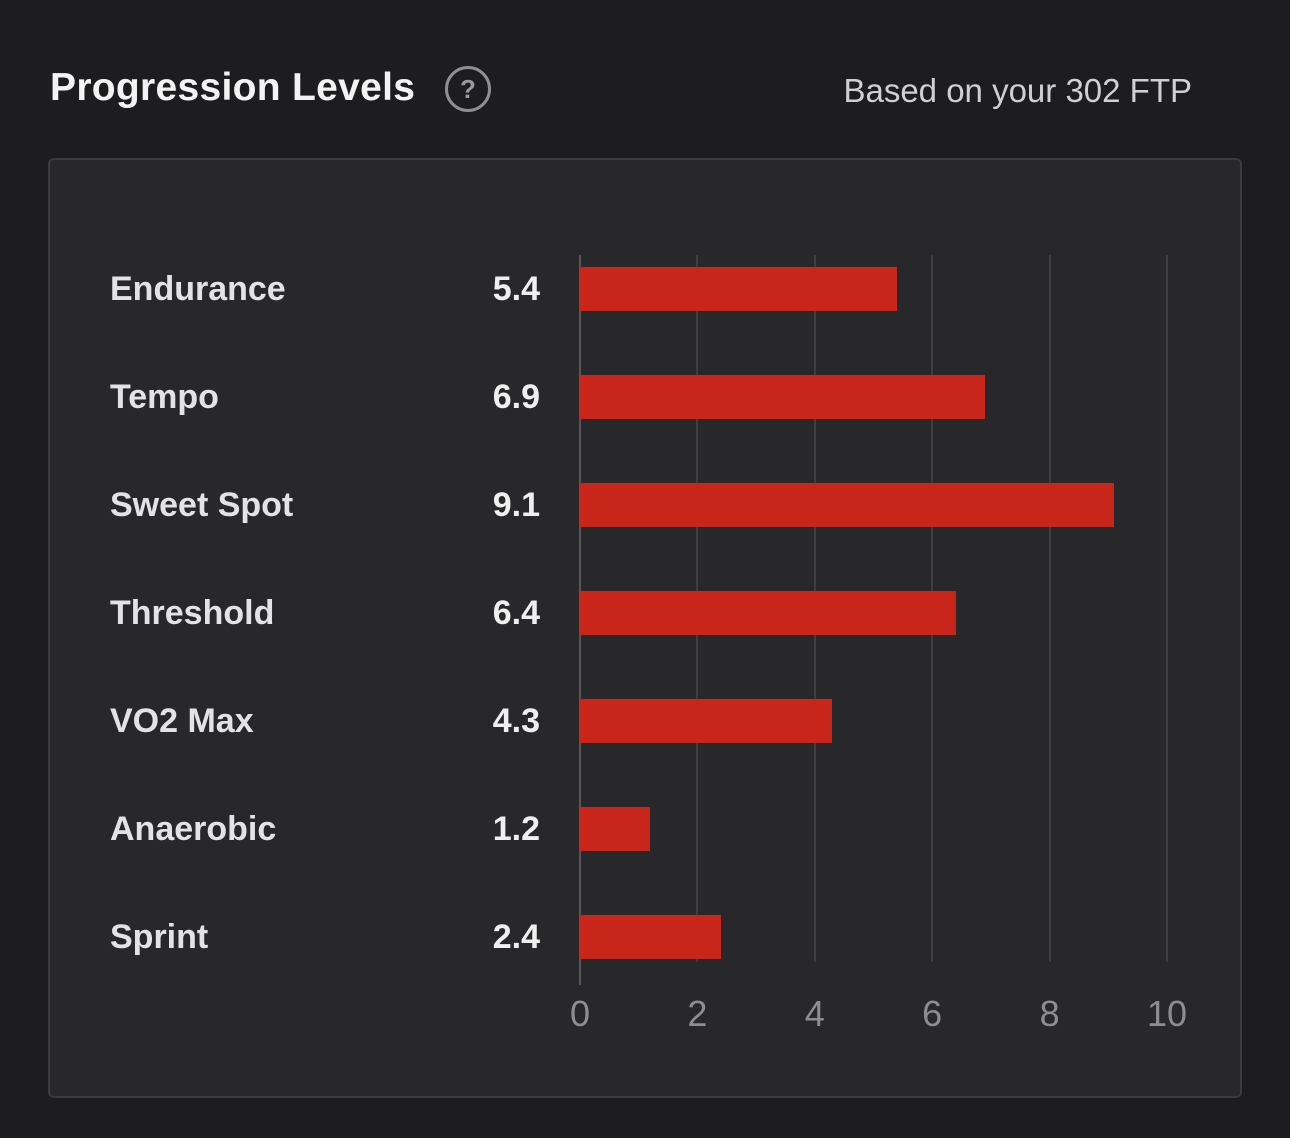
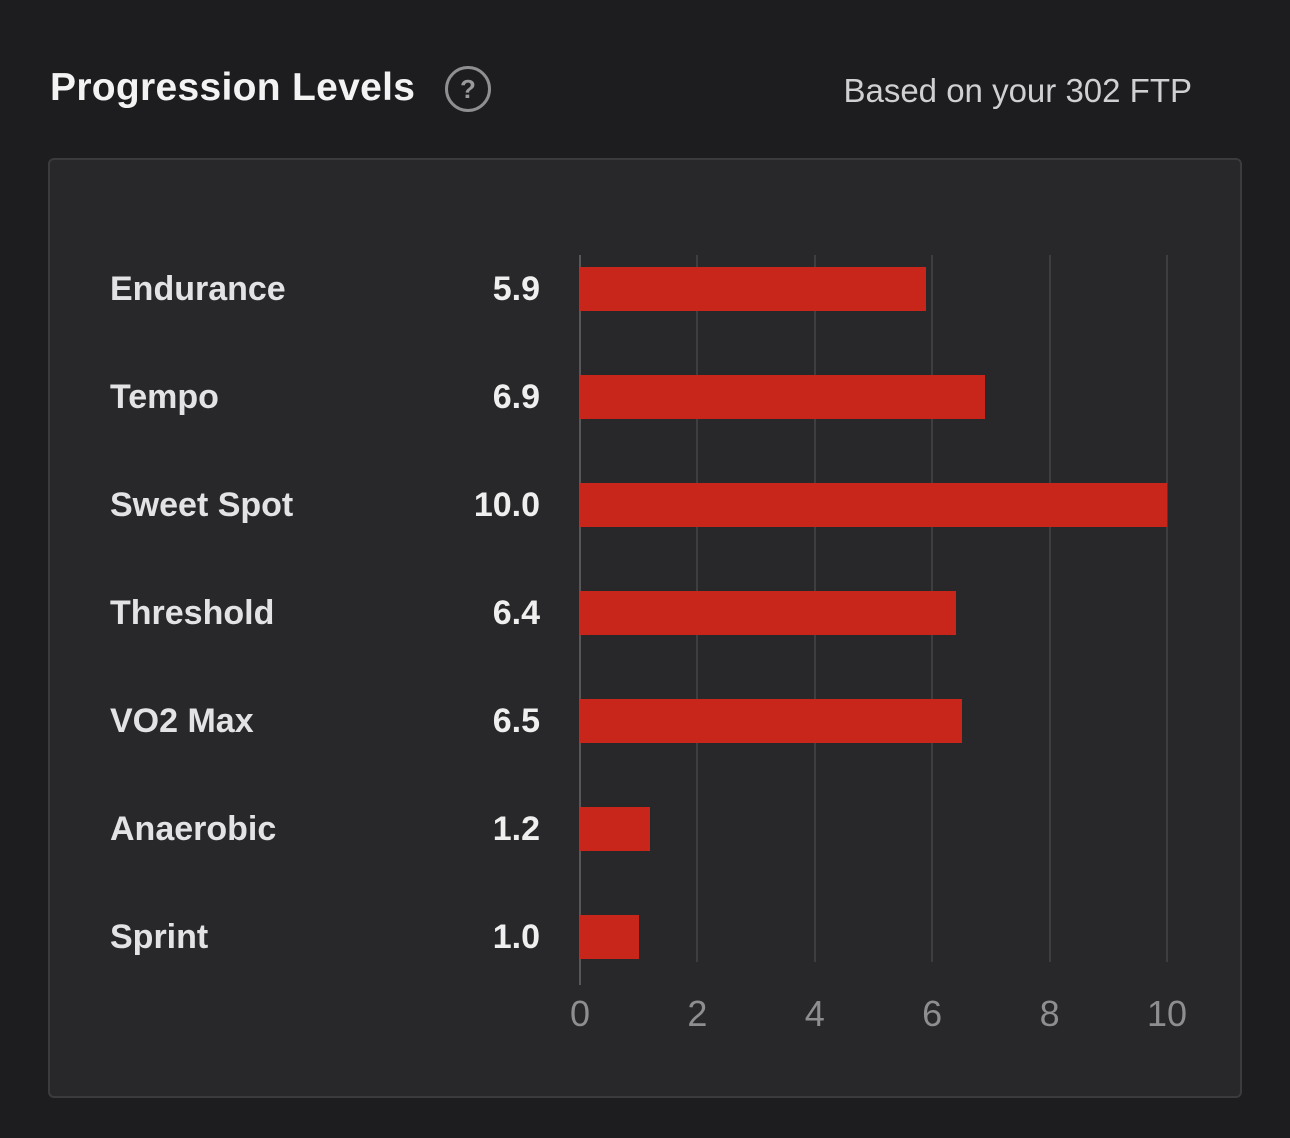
Endurance: 5.4 -> 5.9
Sweet Spot: 9.1 -> 10.0
VO2 Max: 4.3 -> 6.5
Sprint: 2.4 -> 1.0
